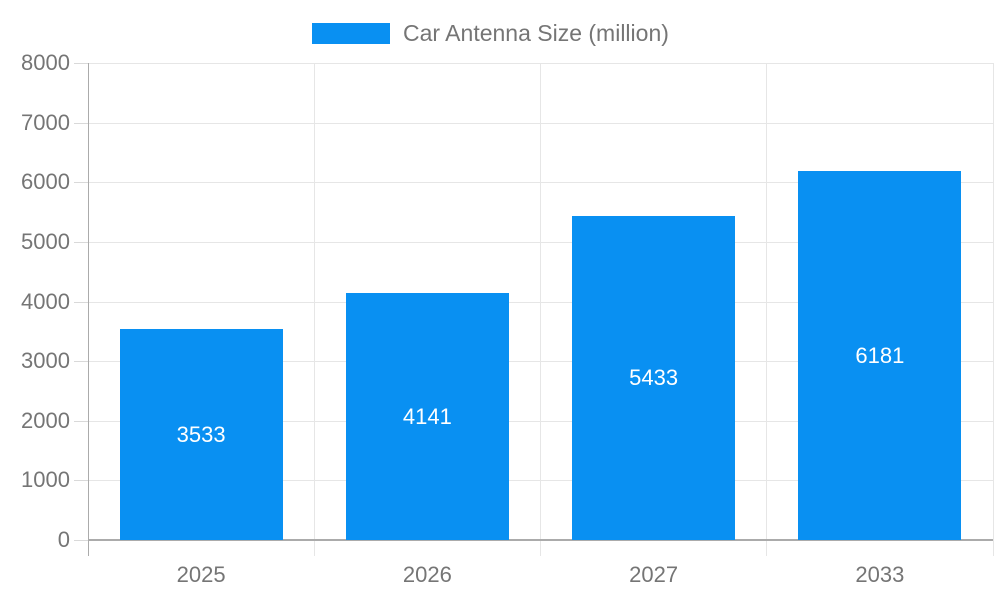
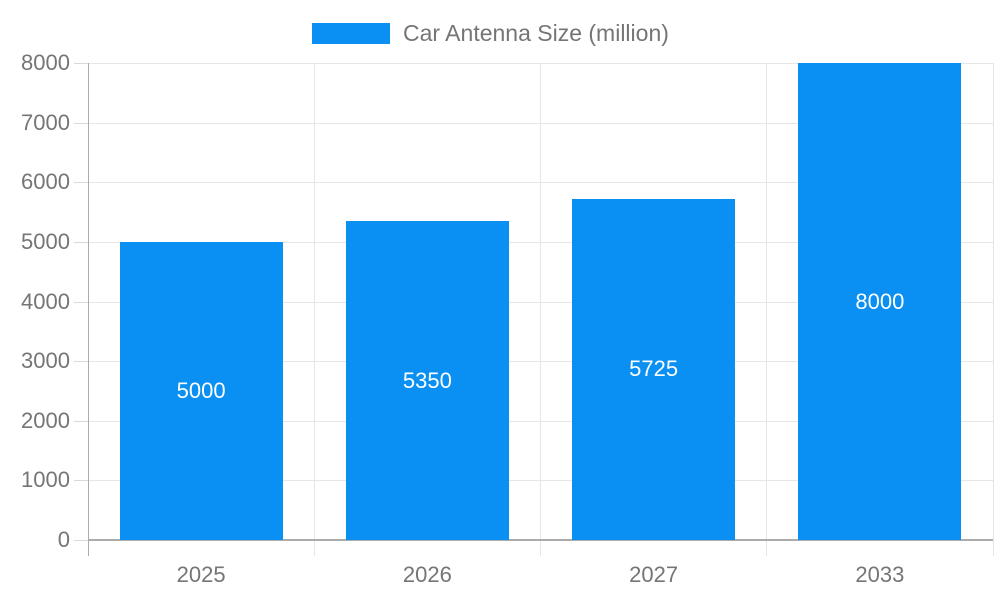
2025: 3533 -> 5000
2026: 4141 -> 5350
2027: 5433 -> 5725
2033: 6181 -> 8000
